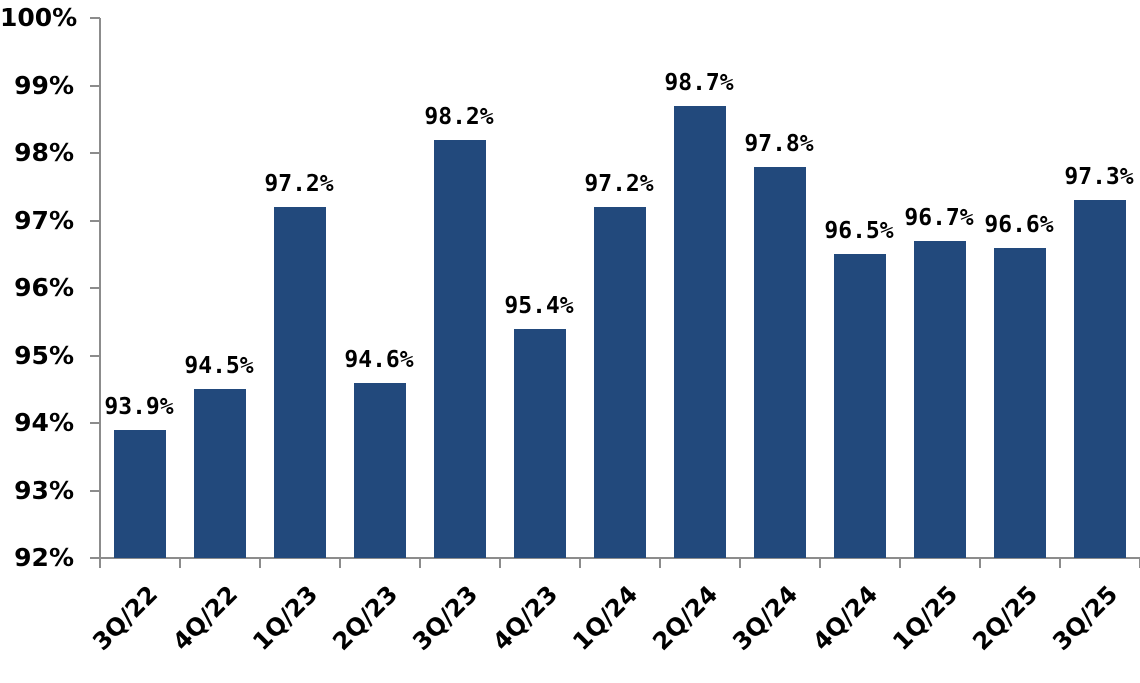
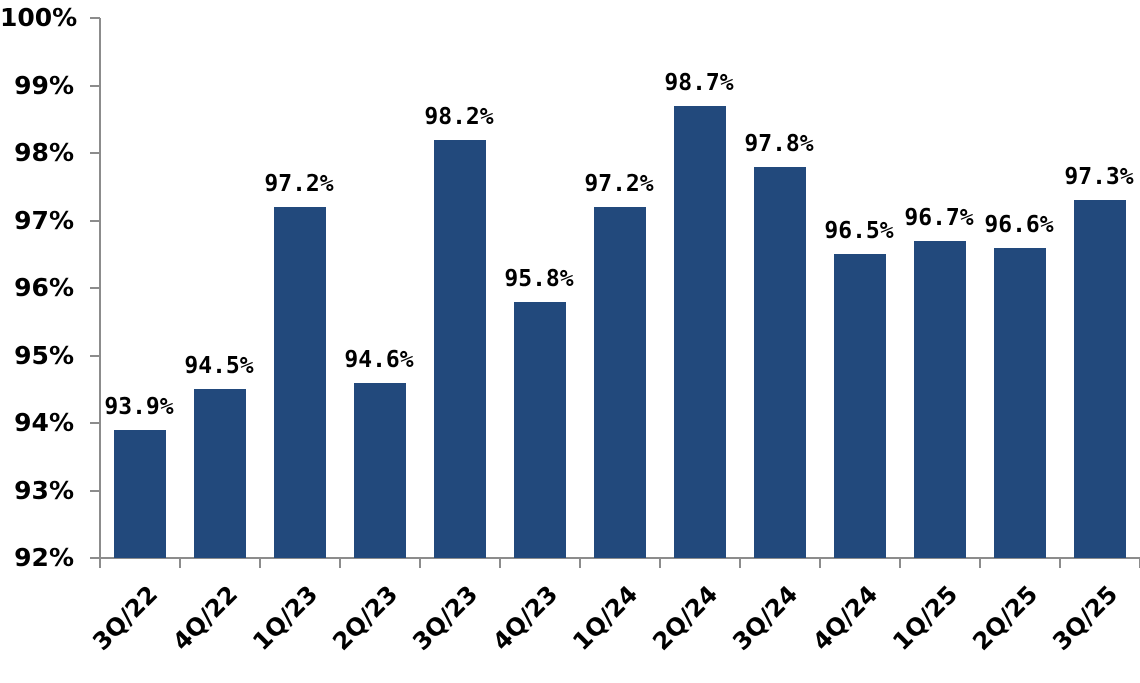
4Q/23: 95.4% -> 95.8%
